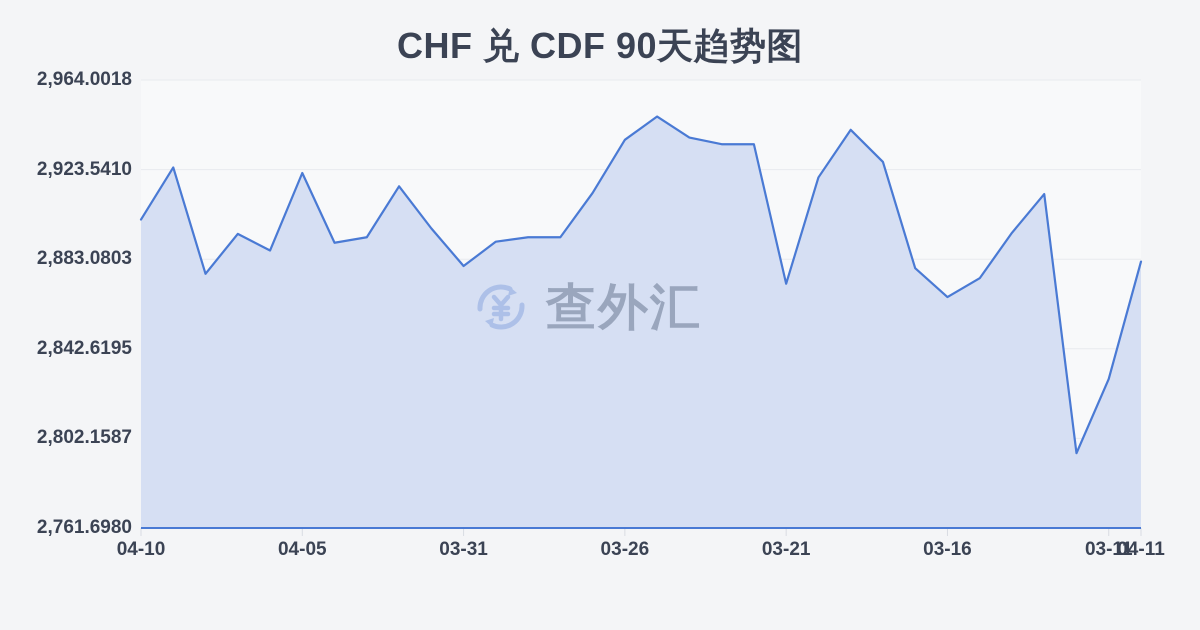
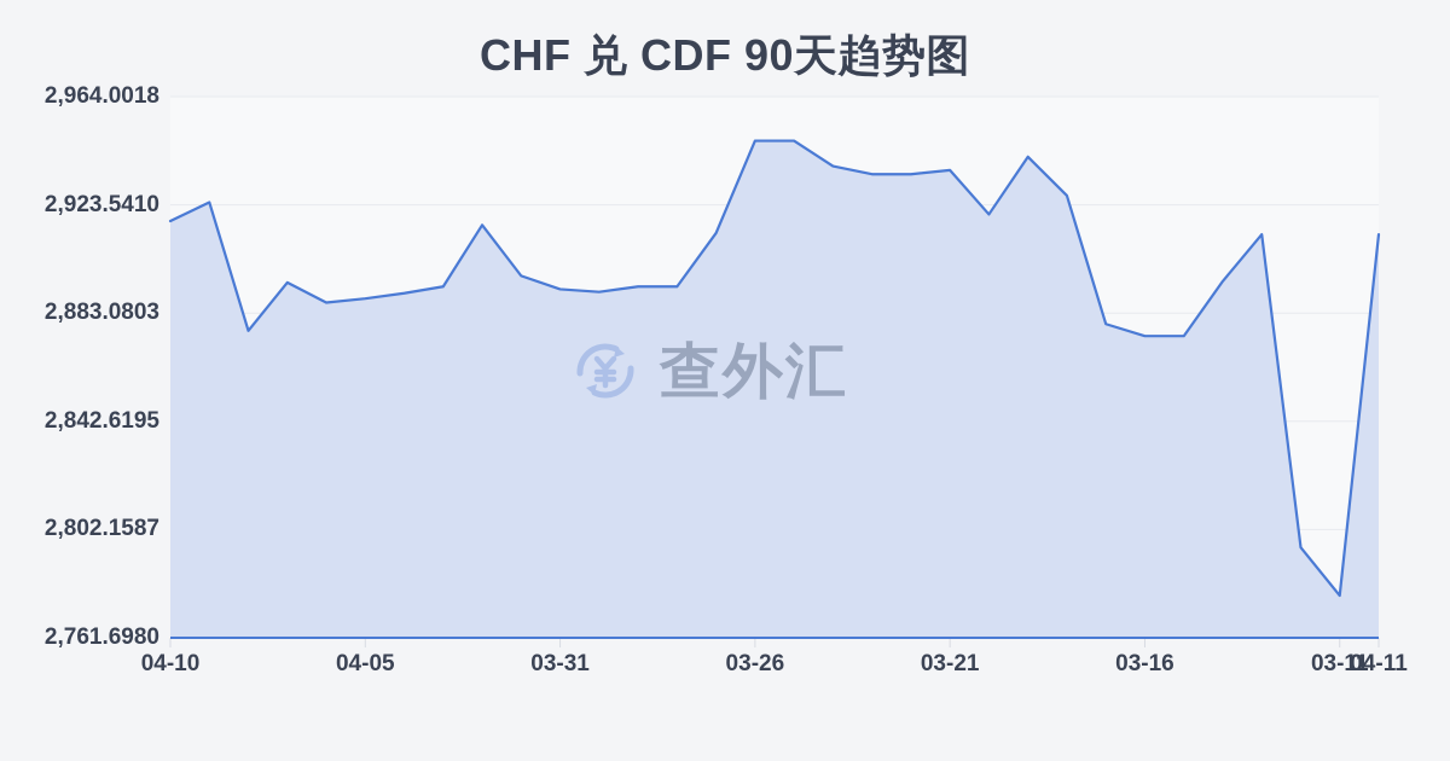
04-10: 2901 -> 2918
04-05: 2922 -> 2888
03-31: 2880 -> 2892
03-26: 2937 -> 2948
03-21: 2872 -> 2936
03-16: 2866 -> 2874
03-11: 2829 -> 2778
04-11: 2882 -> 2912
